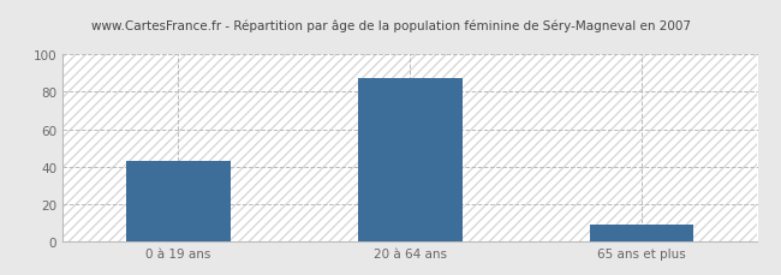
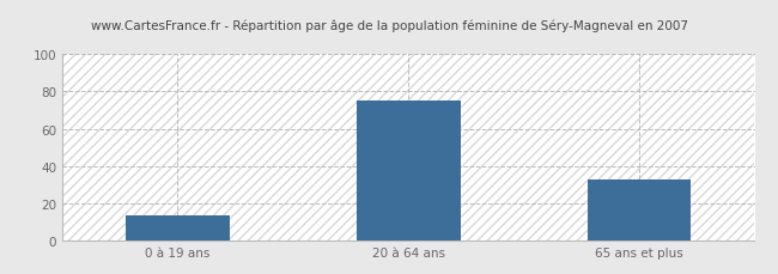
0 à 19 ans: 43 -> 14
20 à 64 ans: 87 -> 75
65 ans et plus: 9 -> 33
